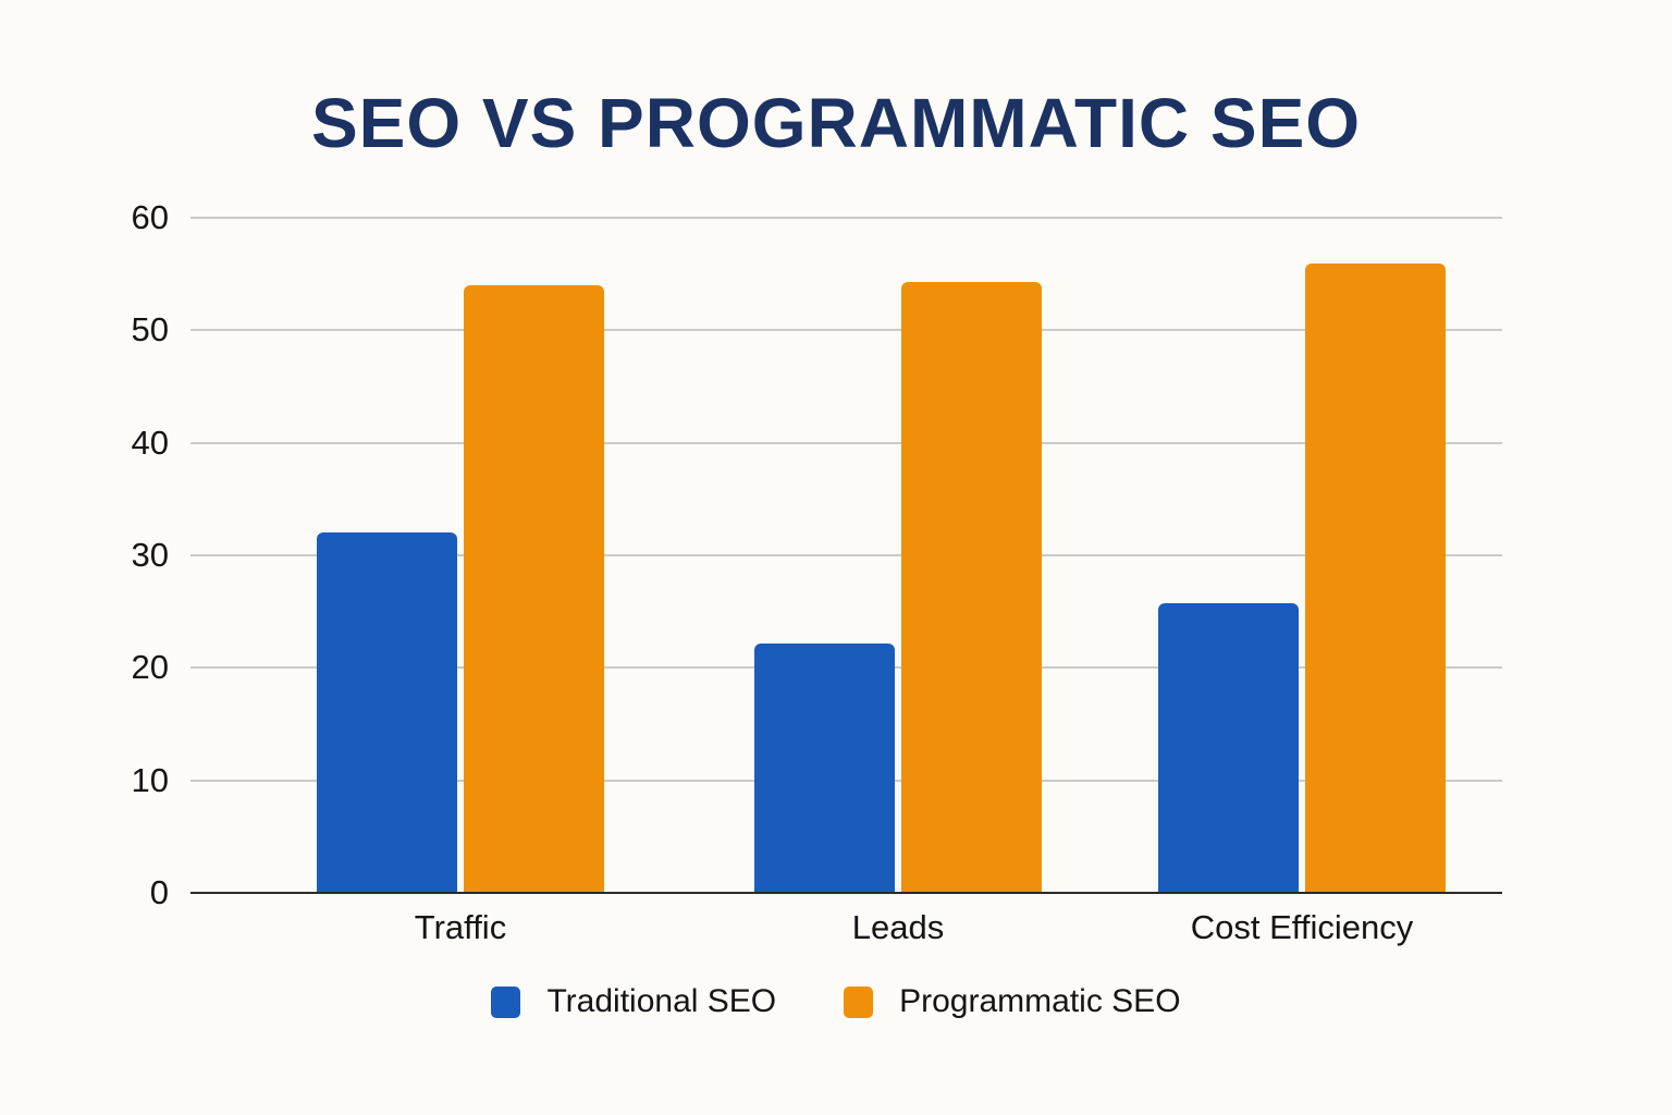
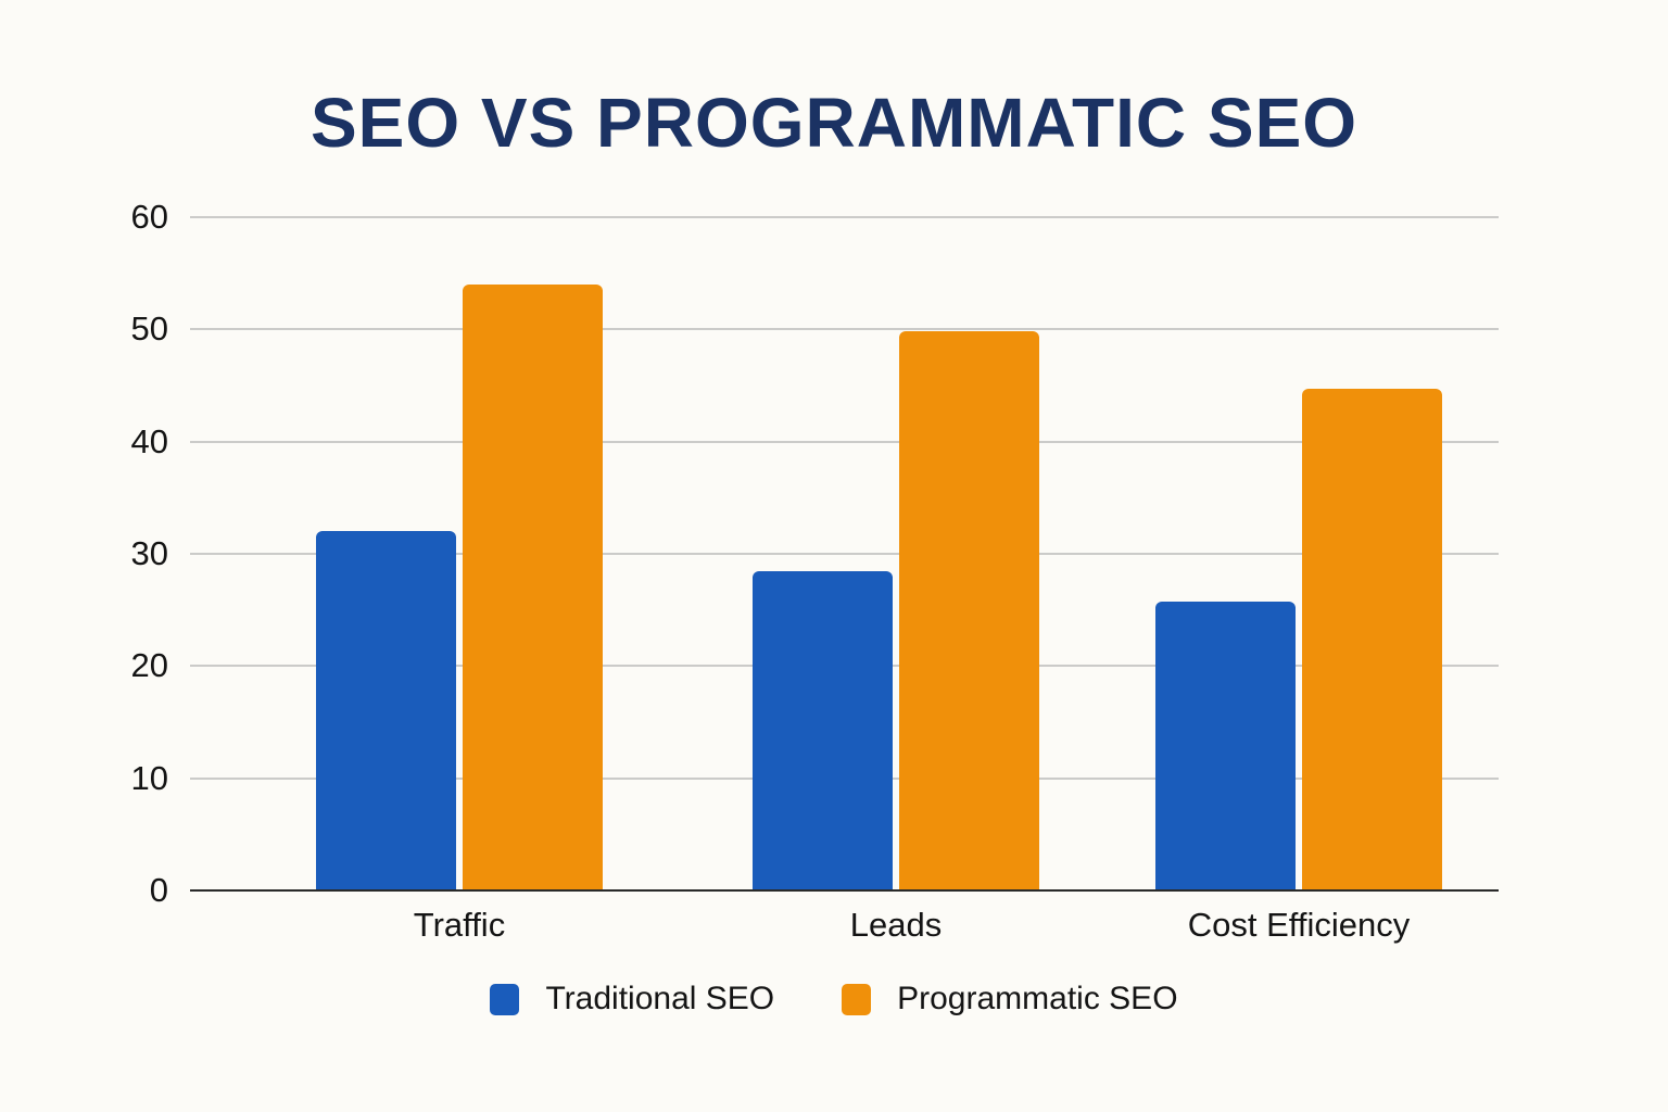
Traditional SEO/Leads: 22.2 -> 28.5
Programmatic SEO/Leads: 54.3 -> 49.8
Programmatic SEO/Cost Efficiency: 55.9 -> 44.7
